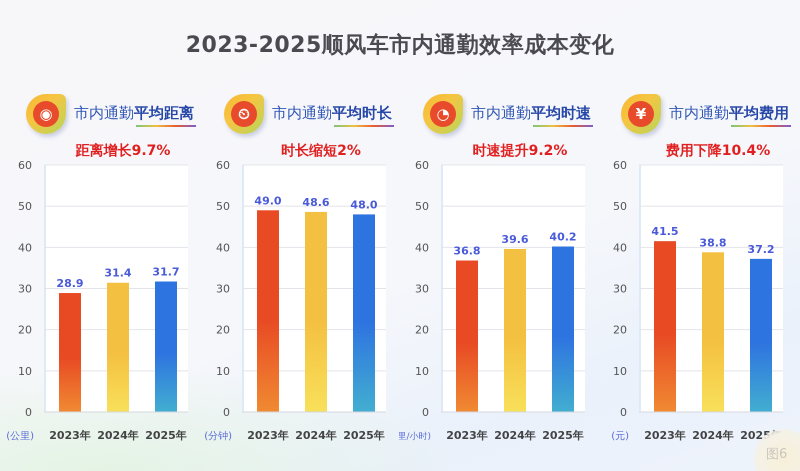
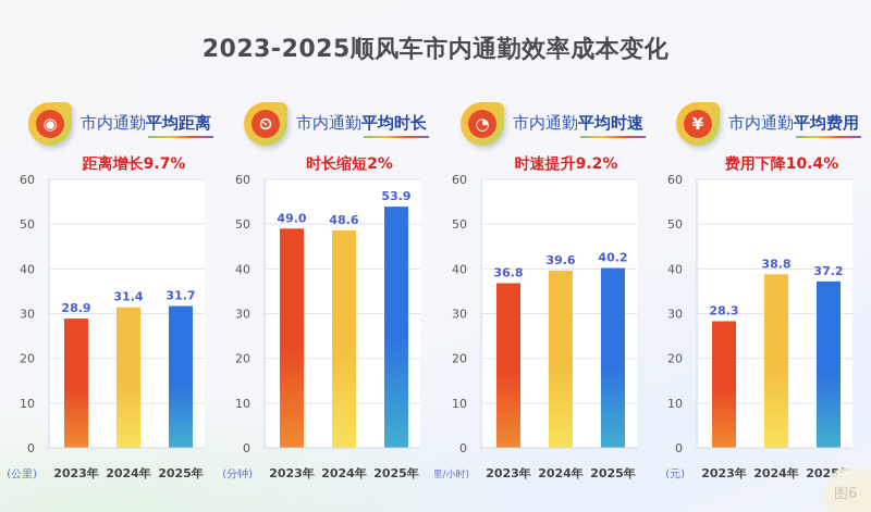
市内通勤平均时长/2025年: 48.0 -> 53.9
市内通勤平均费用/2023年: 41.5 -> 28.3
